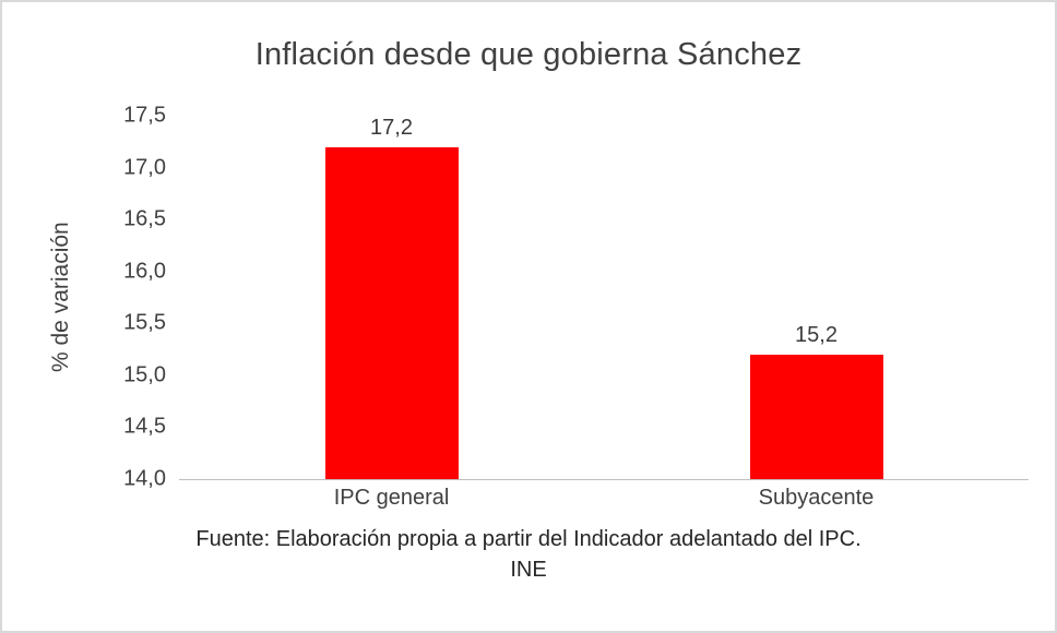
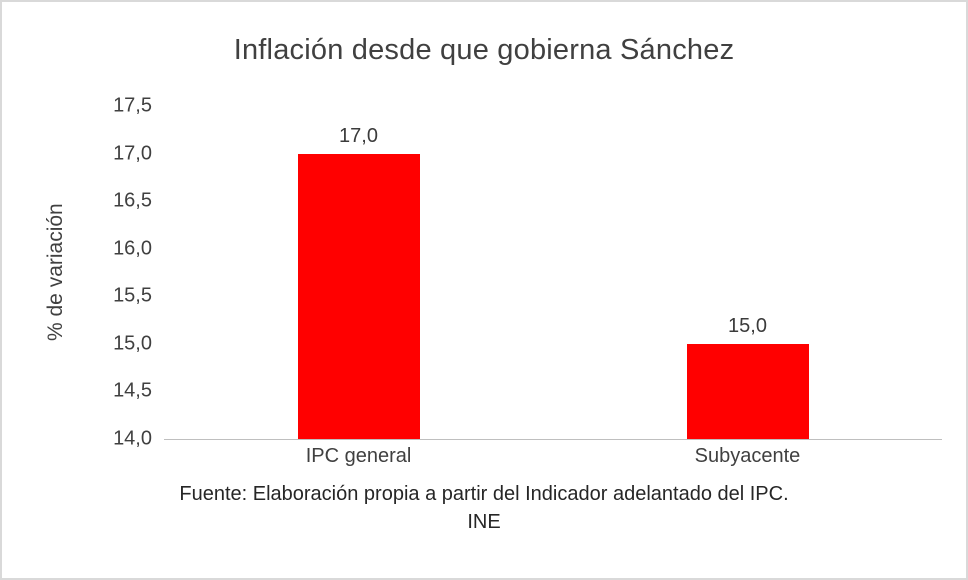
IPC general: 17,2 -> 17,0
Subyacente: 15,2 -> 15,0
